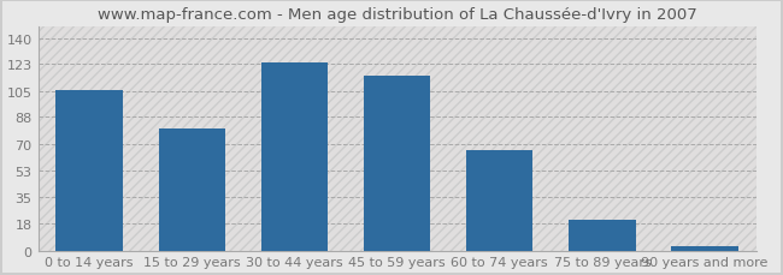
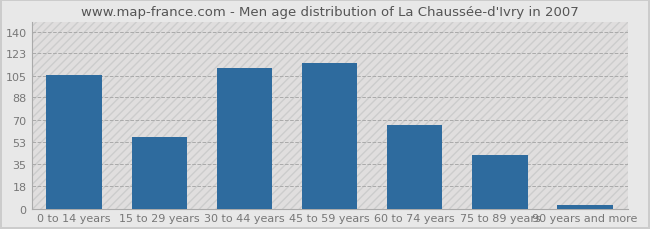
15 to 29 years: 80 -> 57
30 to 44 years: 124 -> 111
75 to 89 years: 20 -> 42
